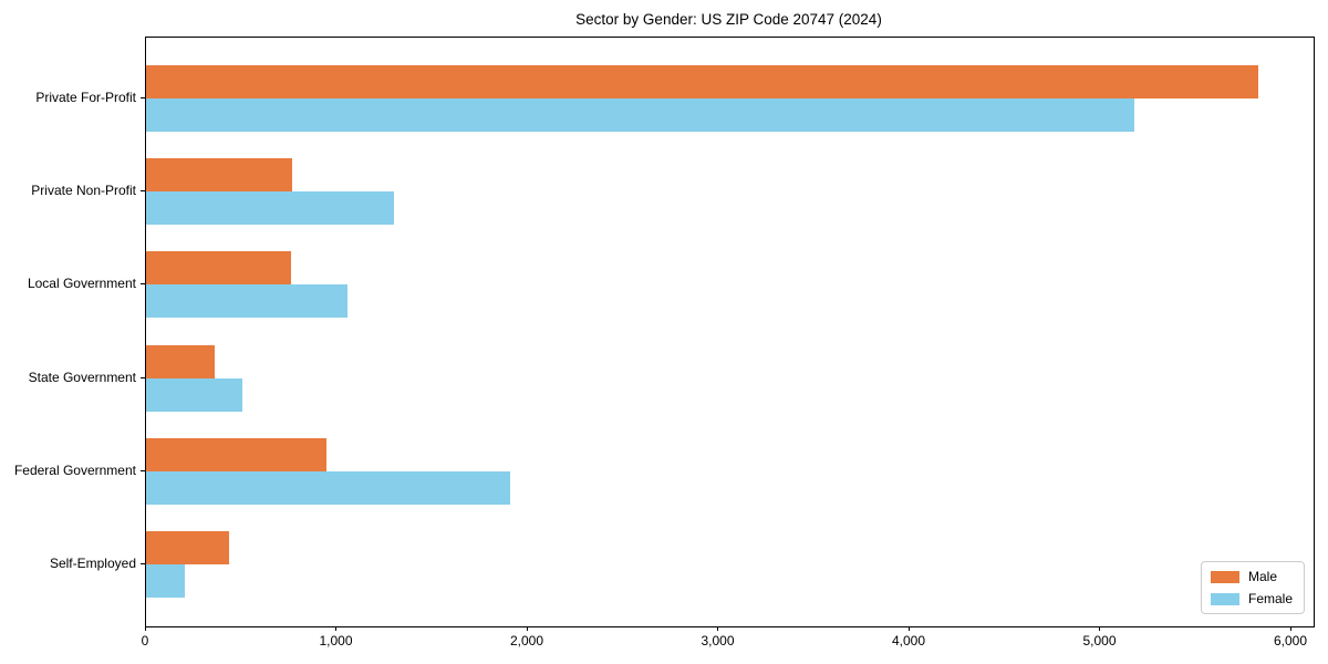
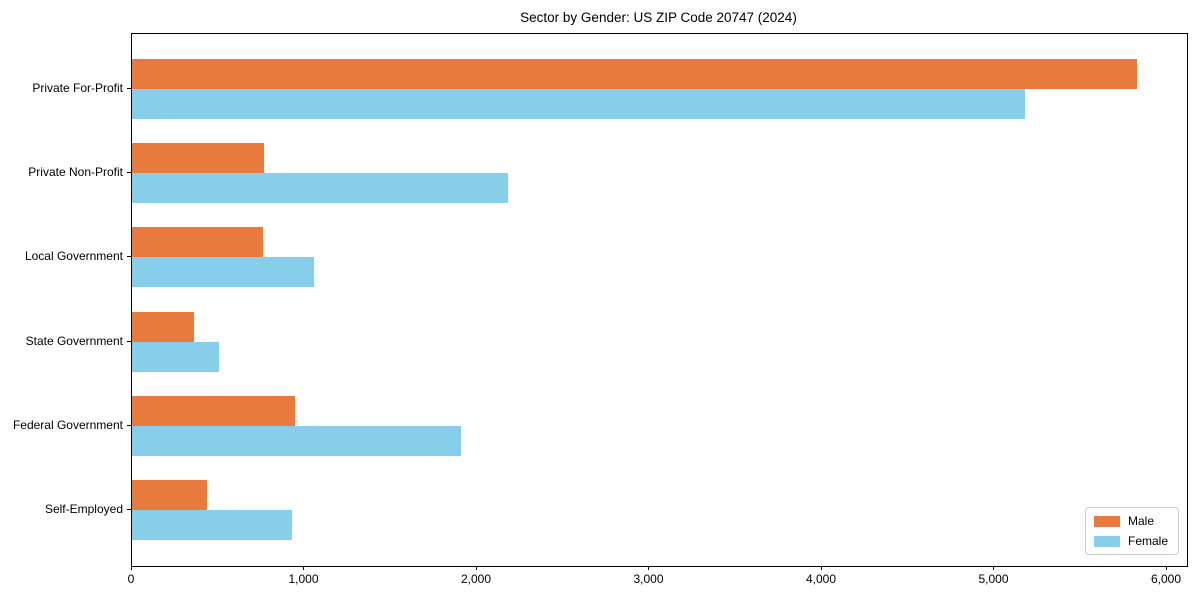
Female/Private Non-Profit: 1300 -> 2180
Female/Self-Employed: 200 -> 930
